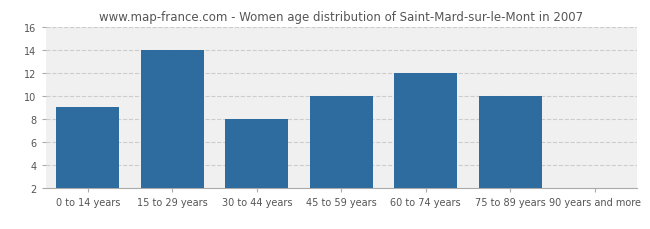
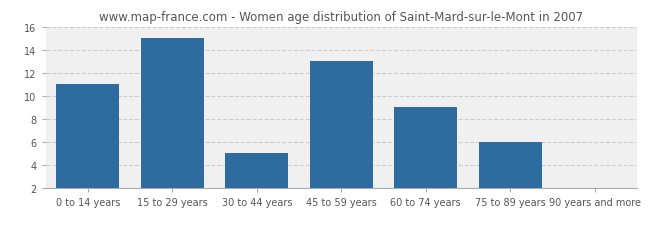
0 to 14 years: 9 -> 11
15 to 29 years: 14 -> 15
30 to 44 years: 8 -> 5
45 to 59 years: 10 -> 13
60 to 74 years: 12 -> 9
75 to 89 years: 10 -> 6
